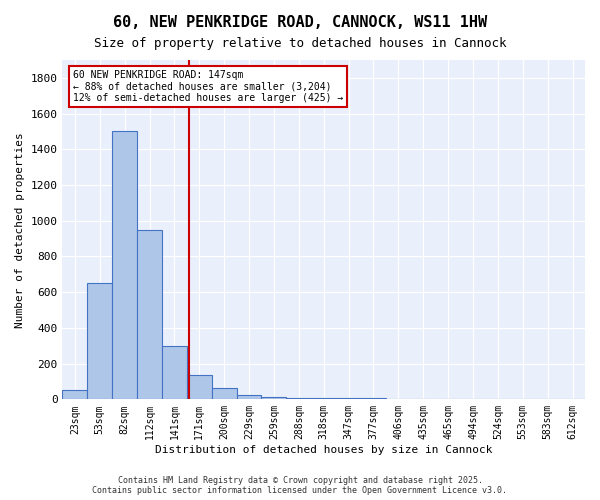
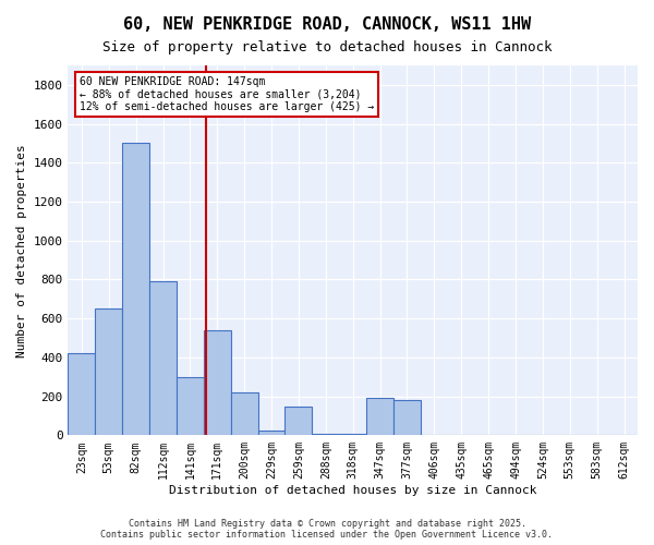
23sqm: 50 -> 420
112sqm: 950 -> 790
171sqm: 140 -> 540
200sqm: 60 -> 220
259sqm: 20 -> 150
347sqm: 0 -> 190
377sqm: 0 -> 180
